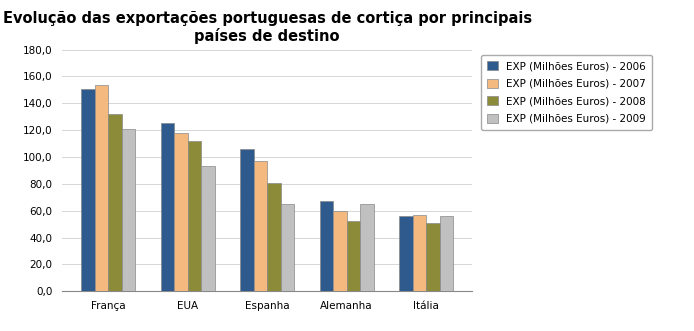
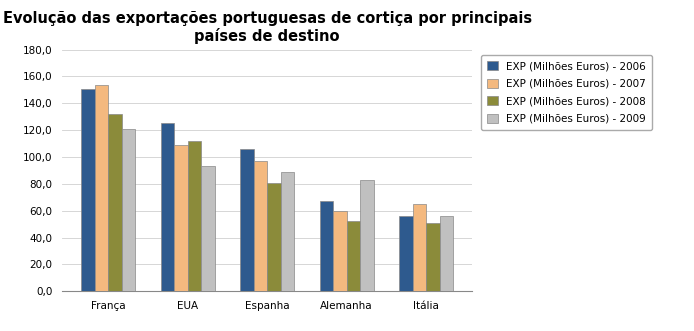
EXP (Milhões Euros) - 2007/EUA: 118 -> 109
EXP (Milhões Euros) - 2009/Espanha: 65 -> 89
EXP (Milhões Euros) - 2009/Alemanha: 65 -> 83
EXP (Milhões Euros) - 2007/Itália: 57 -> 65
